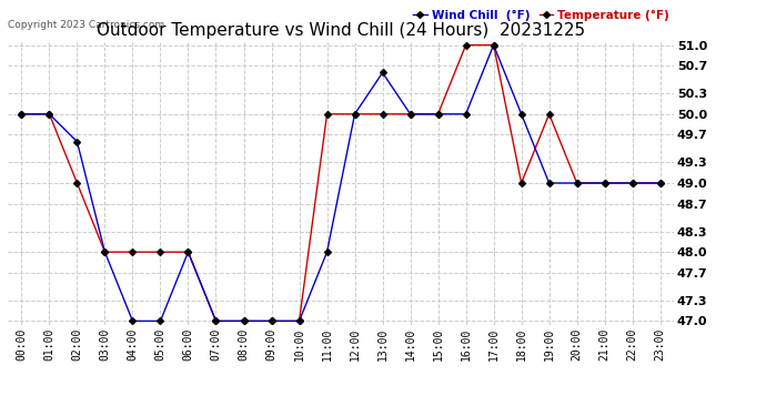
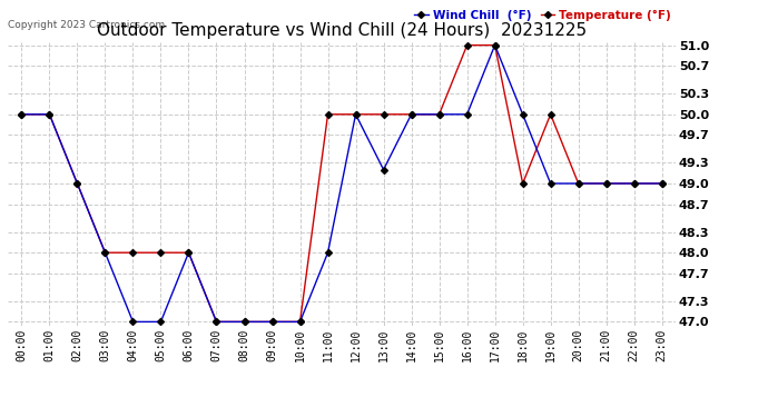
Wind Chill (°F)/02:00: 49.6 -> 49.0
Wind Chill (°F)/13:00: 50.6 -> 49.2
